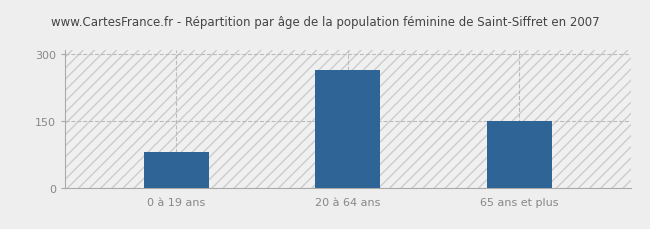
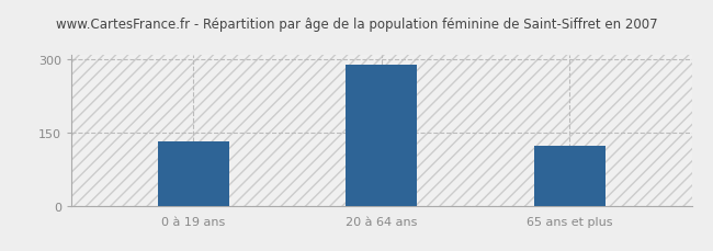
0 à 19 ans: 80 -> 132
20 à 64 ans: 265 -> 290
65 ans et plus: 150 -> 122
